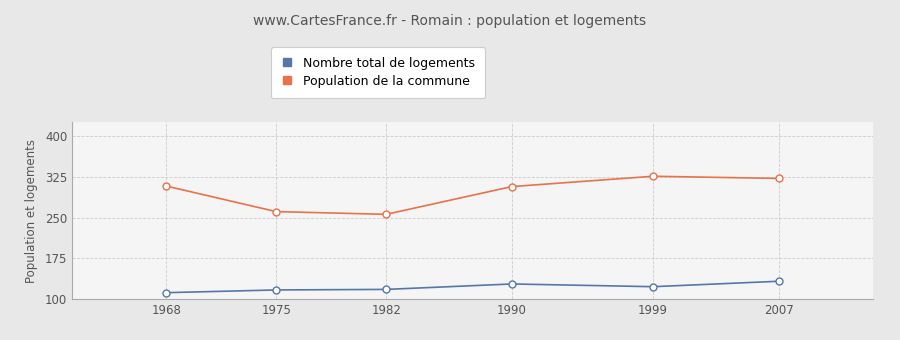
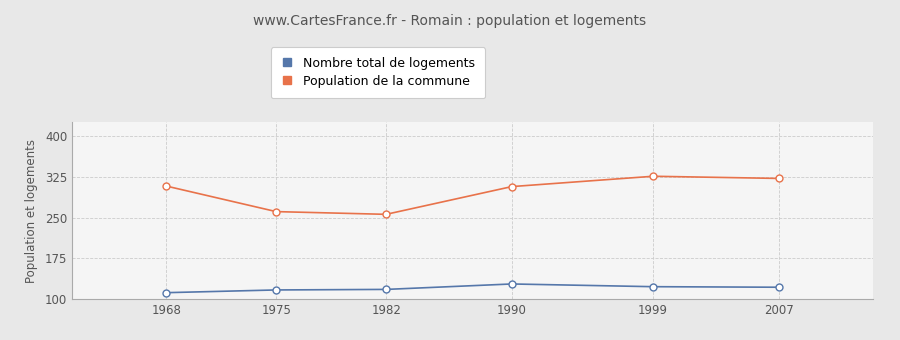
Nombre total de logements/2007: 133 -> 122
